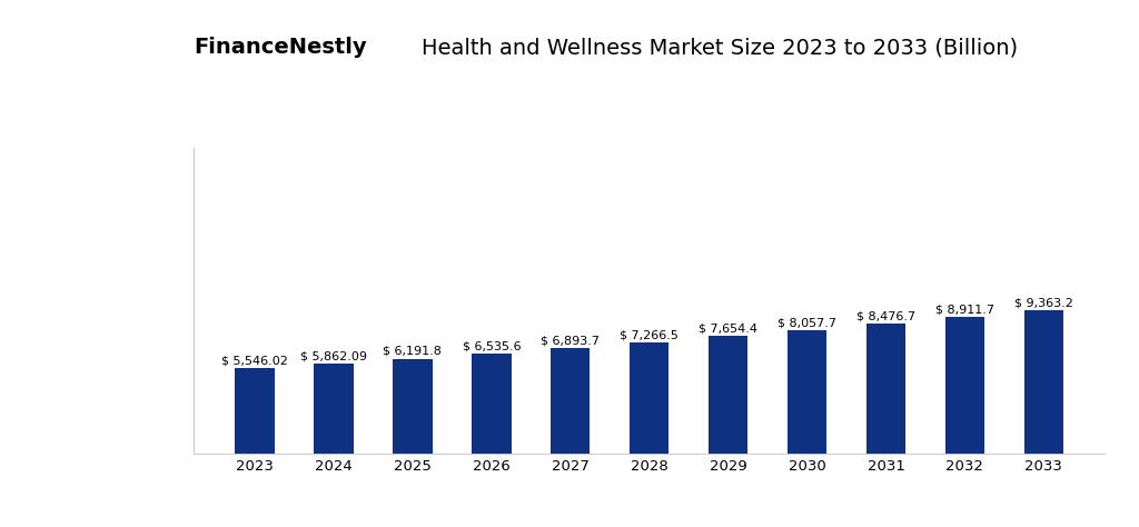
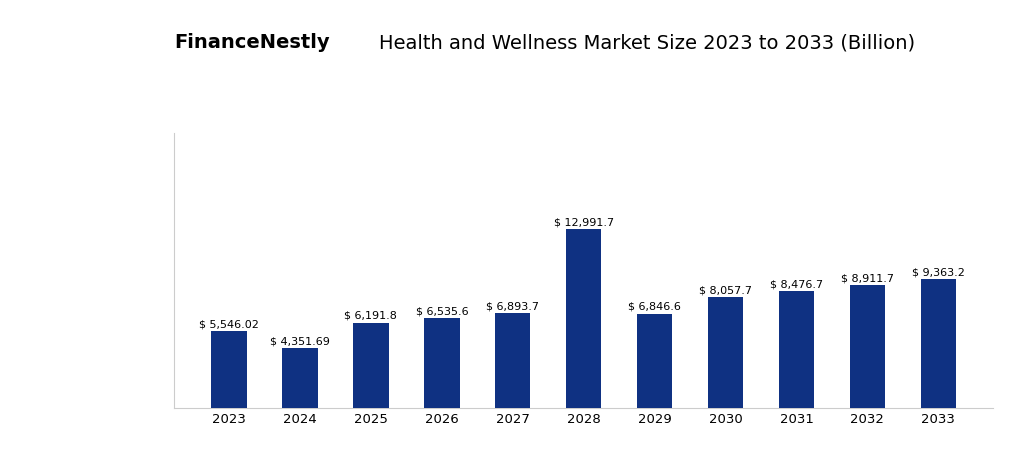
2024: 5,862.09 -> 4,351.69
2028: 7,266.5 -> 12,991.7
2029: 7,654.4 -> 6,846.6
